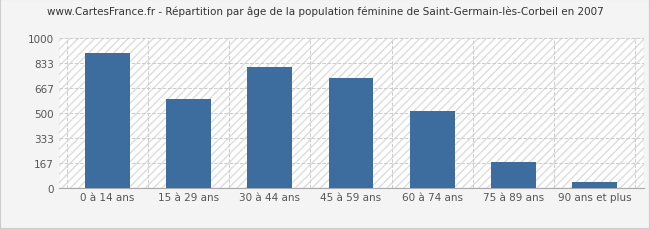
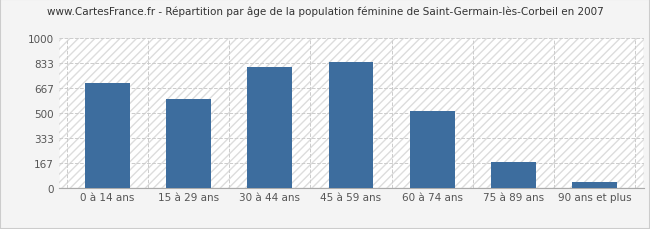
0 à 14 ans: 900 -> 700
45 à 59 ans: 730 -> 840
